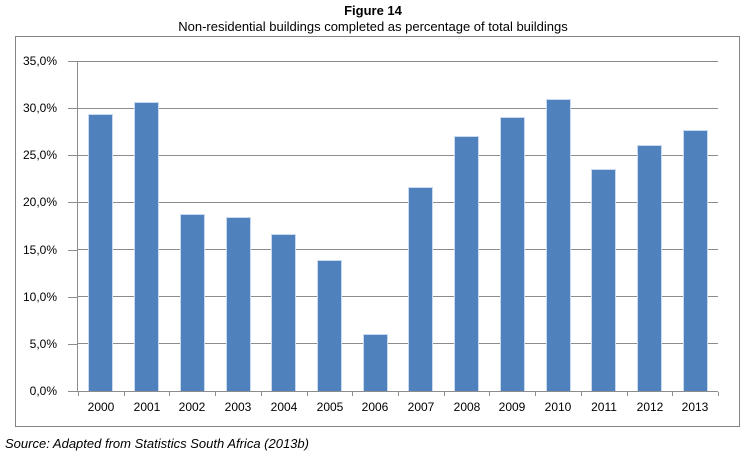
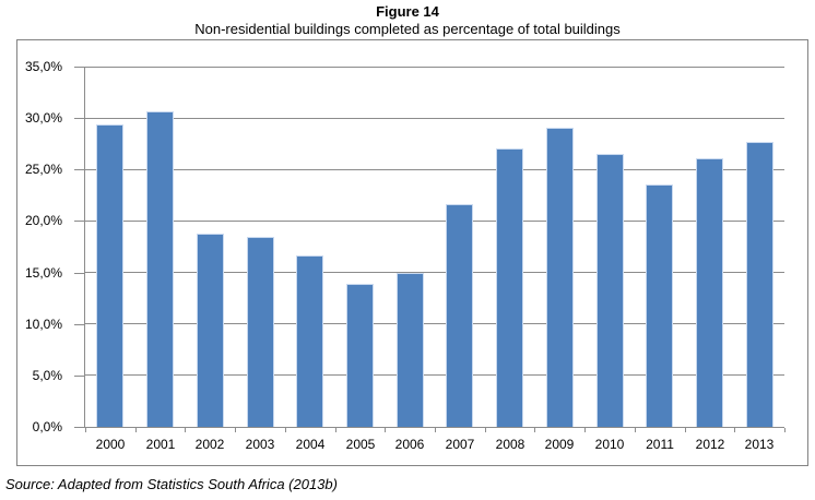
2006: 6% -> 15%
2010: 31% -> 26%
